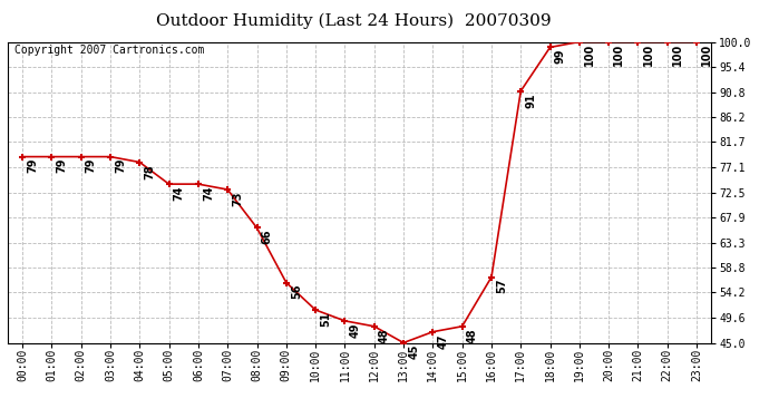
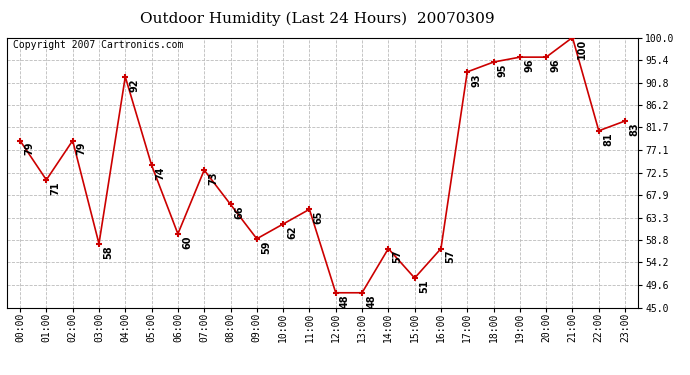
01:00: 79 -> 71
03:00: 79 -> 58
04:00: 78 -> 92
06:00: 74 -> 60
09:00: 56 -> 59
10:00: 51 -> 62
11:00: 49 -> 65
13:00: 45 -> 48
14:00: 47 -> 57
15:00: 48 -> 51
17:00: 91 -> 93
18:00: 99 -> 95
19:00: 100 -> 96
20:00: 100 -> 96
22:00: 100 -> 81
23:00: 100 -> 83
